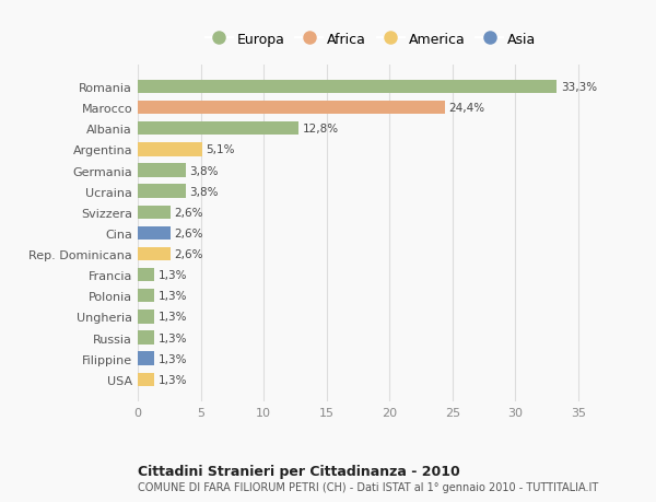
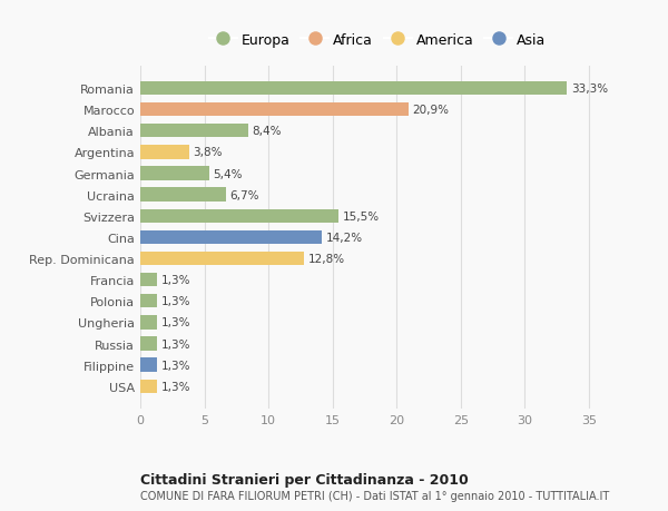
Marocco: 24,4% -> 20,9%
Albania: 12,8% -> 8,4%
Argentina: 5,1% -> 3,8%
Germania: 3,8% -> 5,4%
Ucraina: 3,8% -> 6,7%
Svizzera: 2,6% -> 15,5%
Cina: 2,6% -> 14,2%
Rep. Dominicana: 2,6% -> 12,8%
